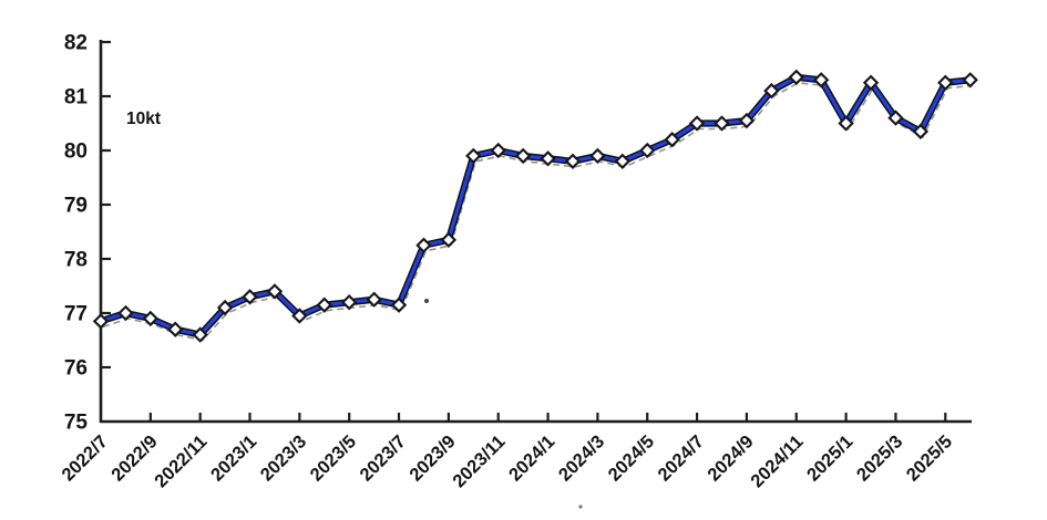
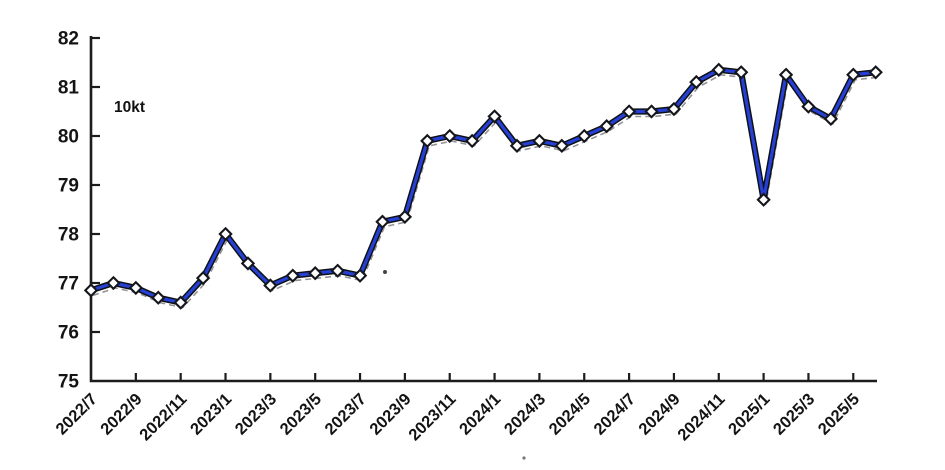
2023/1: 77.3 -> 78.0
2024/1: 79.8 -> 80.4
2025/1: 80.5 -> 78.7
